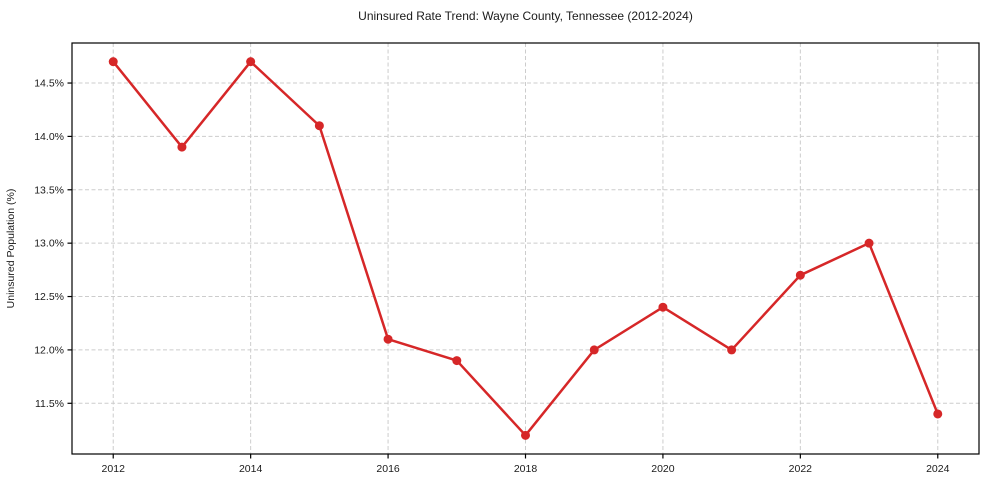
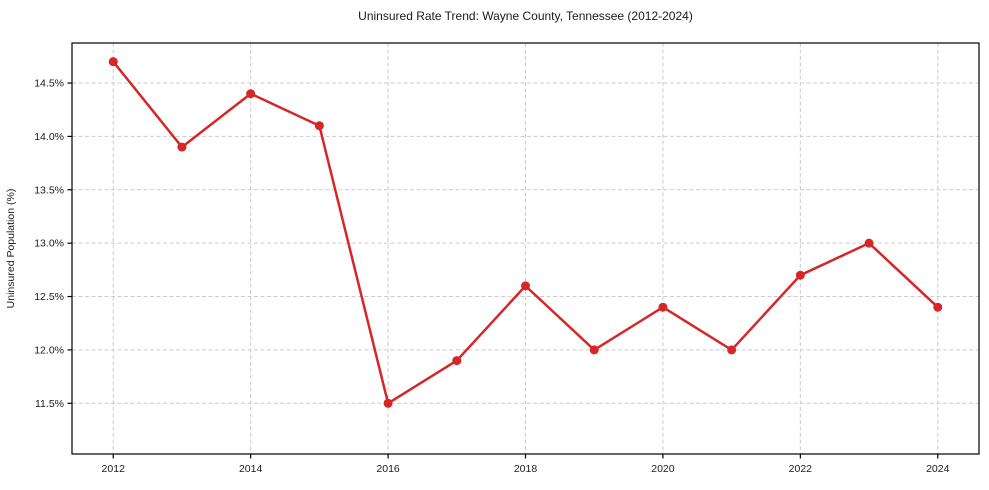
2014: 14.7% -> 14.4%
2016: 12.1% -> 11.5%
2018: 11.2% -> 12.6%
2024: 11.4% -> 12.4%
